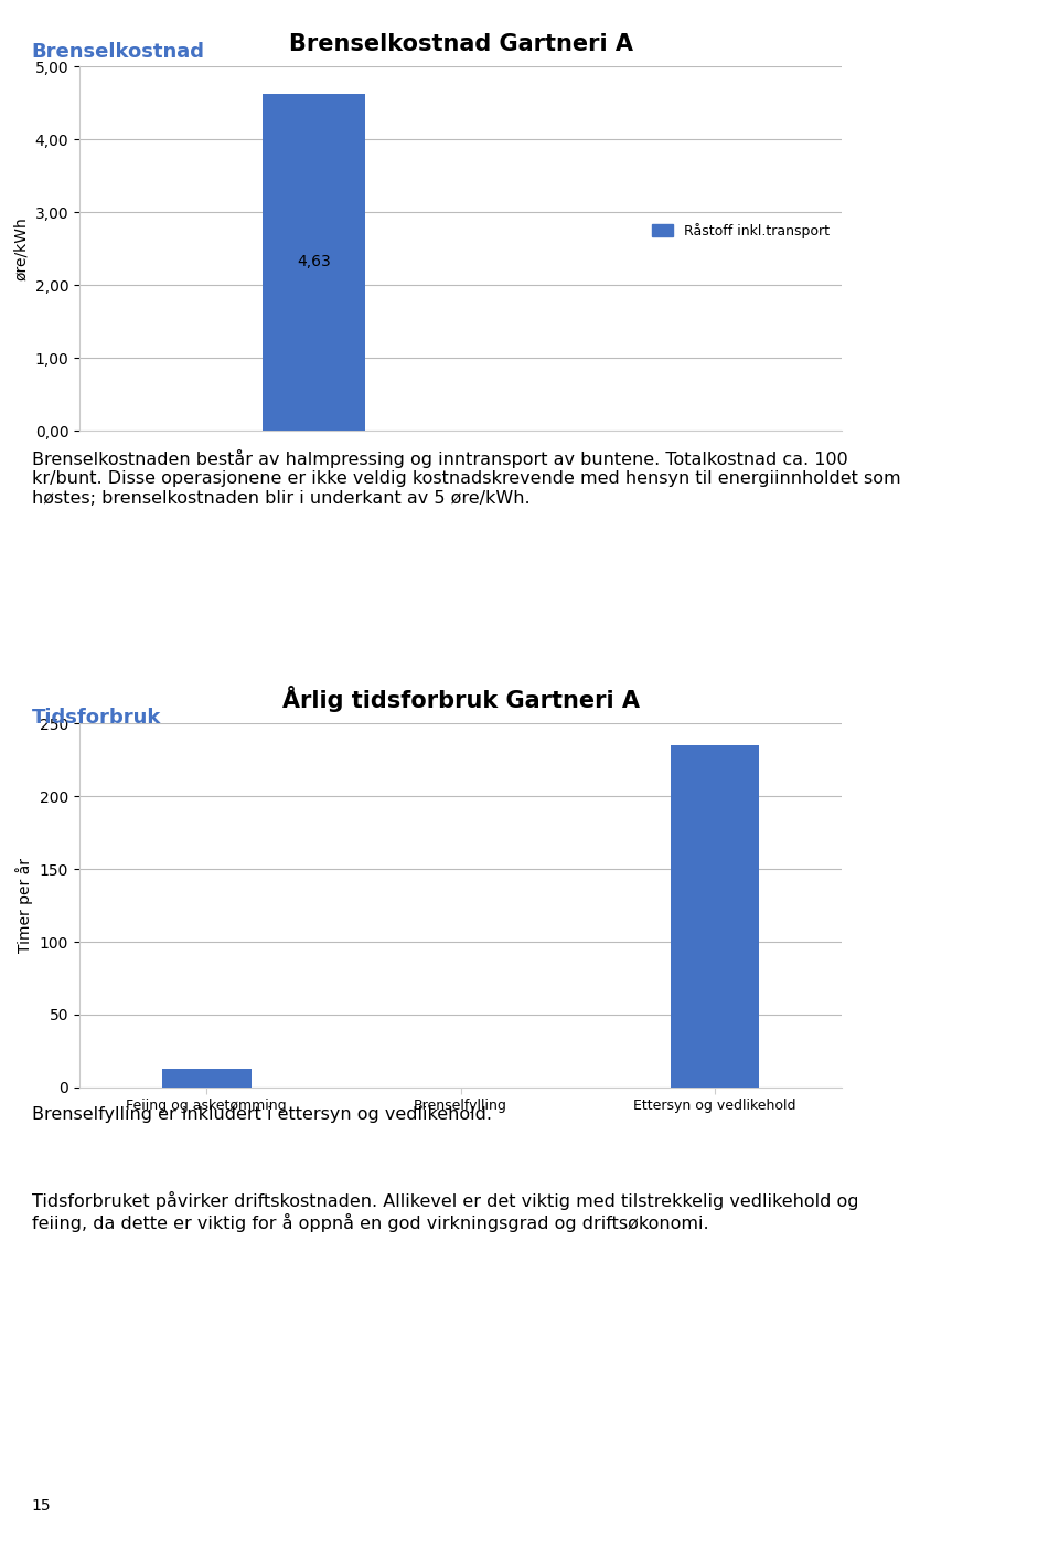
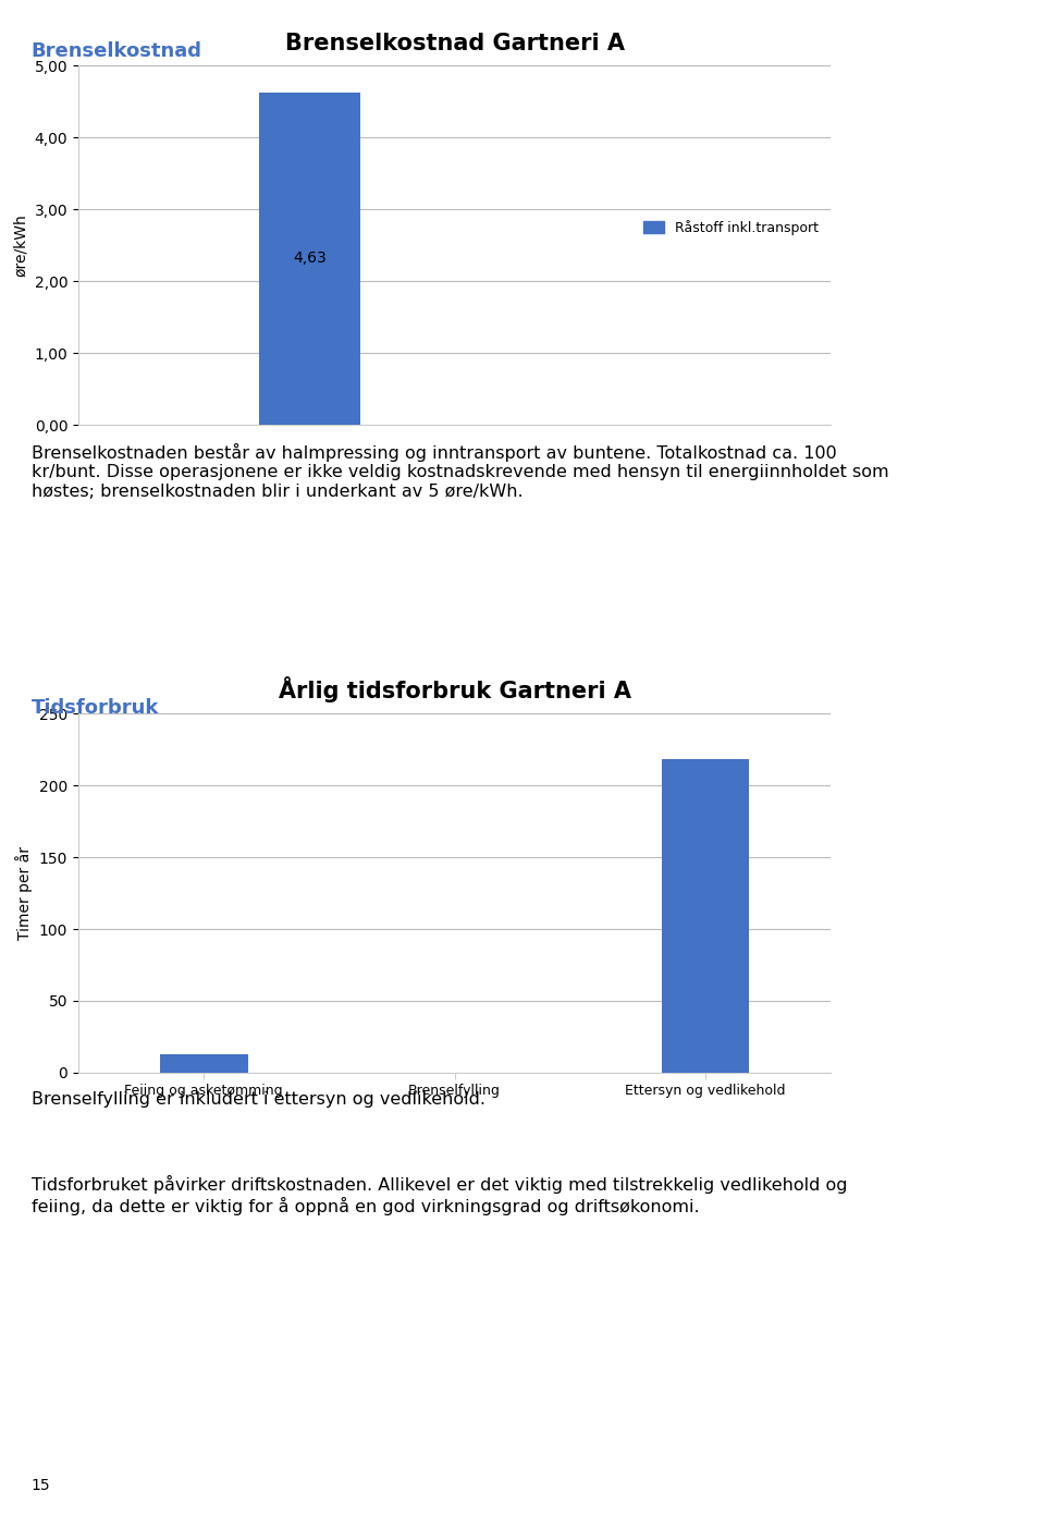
Årlig tidsforbruk Gartneri A/Ettersyn og vedlikehold: 235 -> 218
